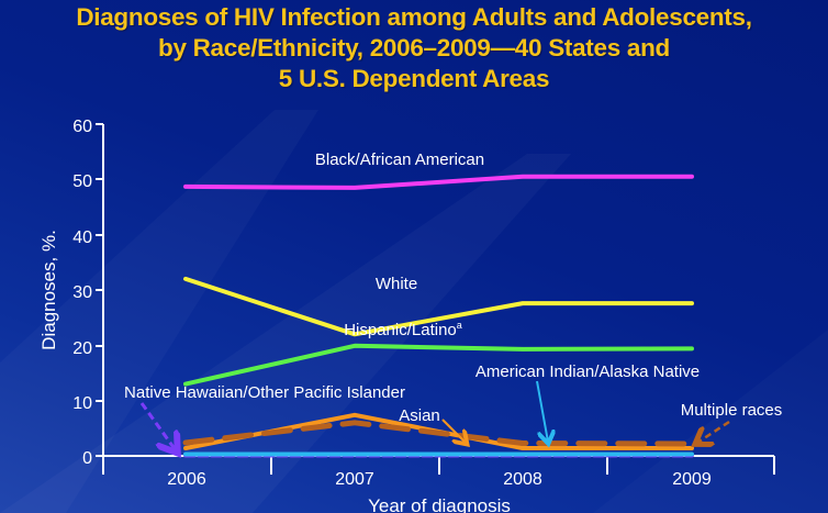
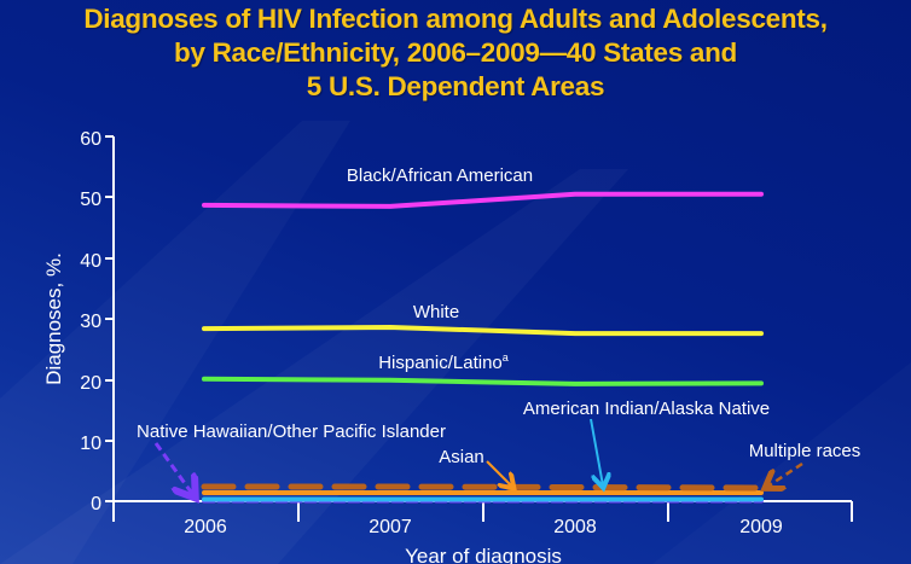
White/2006: 32 -> 28
Hispanic/Latino/2006: 13 -> 20
White/2007: 22 -> 29
Multiple races/2007: 5 -> 1
Asian/2007: 7 -> 1
